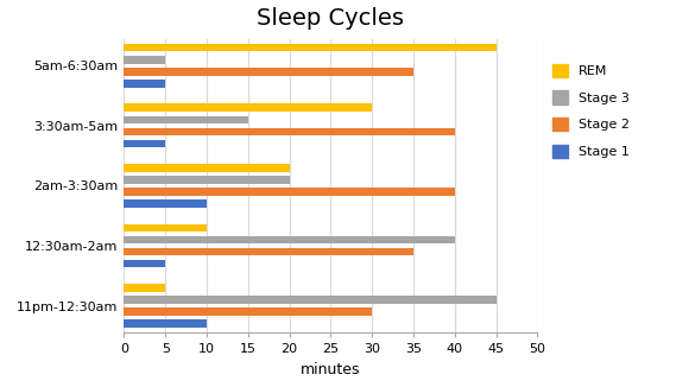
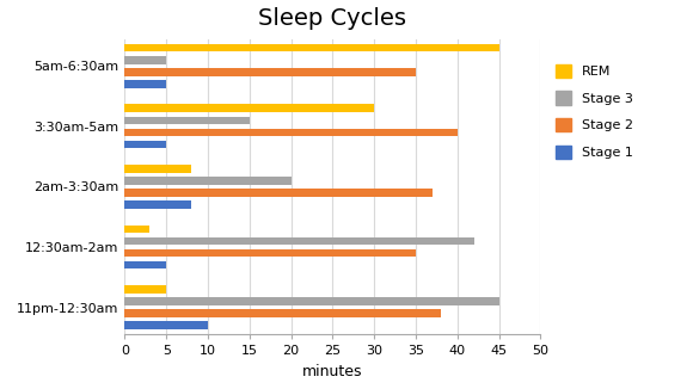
REM/2am-3:30am: 20 -> 8
Stage 2/2am-3:30am: 40 -> 37
Stage 1/2am-3:30am: 10 -> 8
REM/12:30am-2am: 10 -> 3
Stage 3/12:30am-2am: 40 -> 42
Stage 2/11pm-12:30am: 30 -> 38
